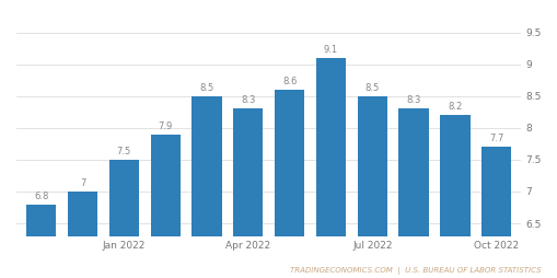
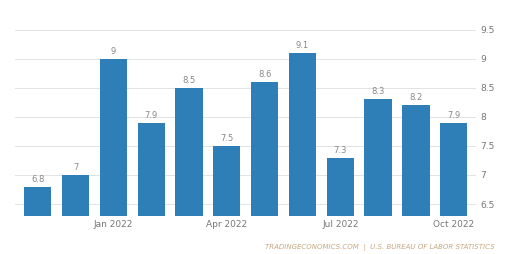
Jan 2022: 7.5 -> 9
Apr 2022: 8.3 -> 7.5
Jul 2022: 8.5 -> 7.3
Oct 2022: 7.7 -> 7.9
